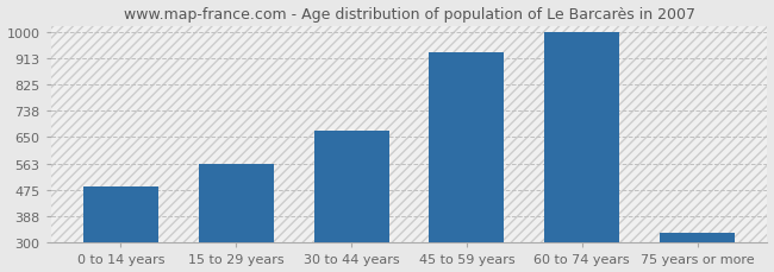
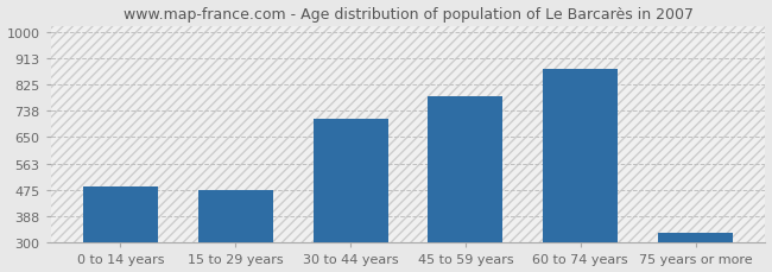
15 to 29 years: 563 -> 475
30 to 44 years: 672 -> 710
45 to 59 years: 930 -> 785
60 to 74 years: 1000 -> 875
